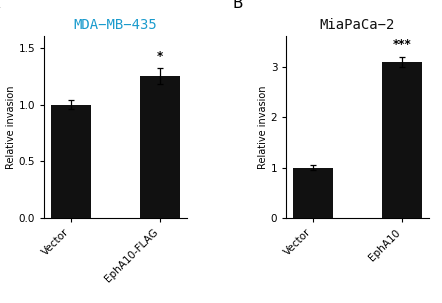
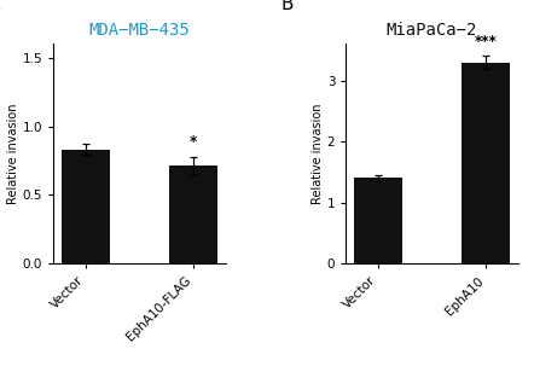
MDA−MB−435/Vector: 1.00 -> 0.83
MDA−MB−435/EphA10-FLAG: 1.25 -> 0.71
MiaPaCa−2/Vector: 1.0 -> 1.4
MiaPaCa−2/EphA10: 3.1 -> 3.3
